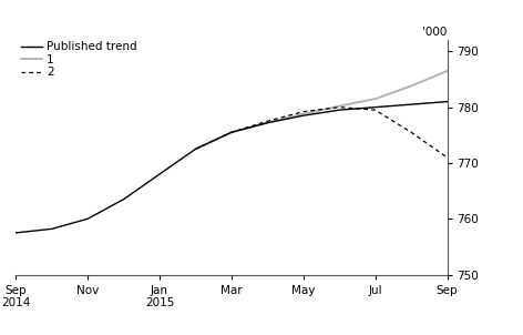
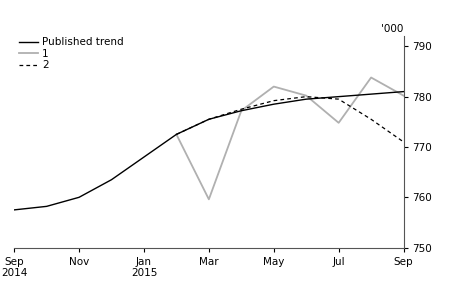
1/Mar: 775.5 -> 759.6
1/May: 778.8 -> 782.0
1/Jul: 781.5 -> 774.8
1/Sep: 786.5 -> 780.2
